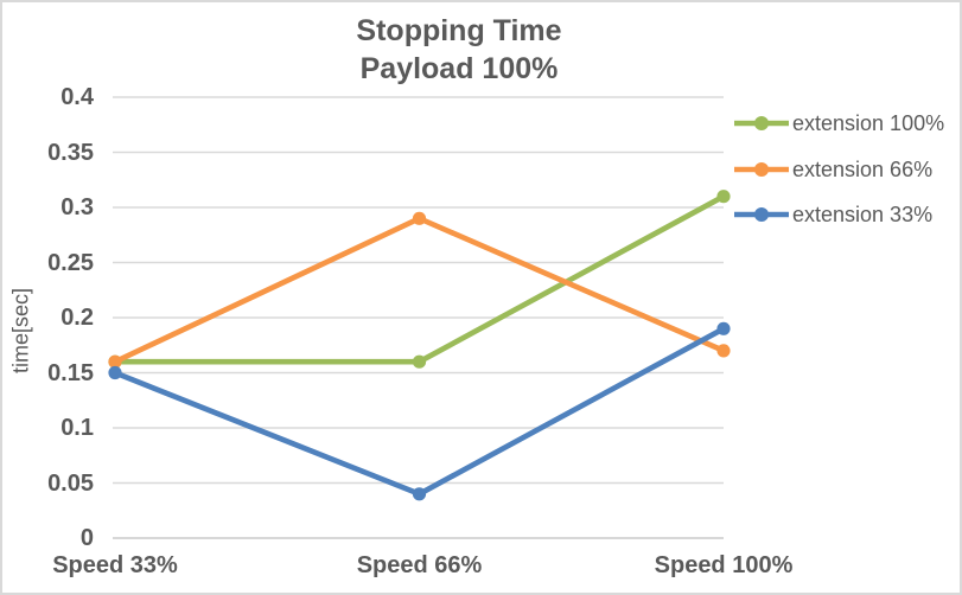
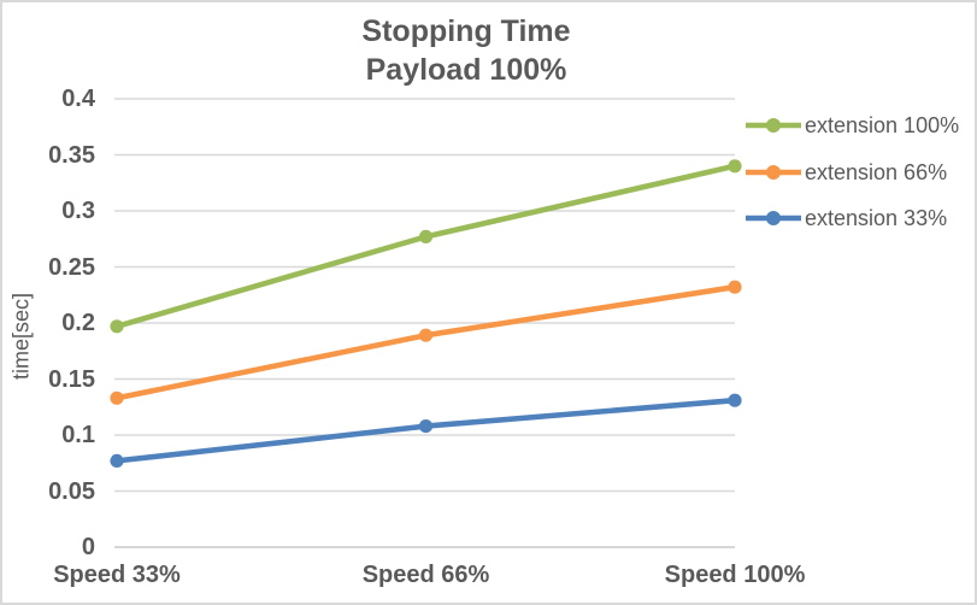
extension 100%/Speed 33%: 0.16 -> 0.20
extension 66%/Speed 33%: 0.16 -> 0.13
extension 33%/Speed 33%: 0.15 -> 0.08
extension 100%/Speed 66%: 0.16 -> 0.28
extension 66%/Speed 66%: 0.29 -> 0.19
extension 33%/Speed 66%: 0.04 -> 0.11
extension 100%/Speed 100%: 0.31 -> 0.34
extension 66%/Speed 100%: 0.17 -> 0.23
extension 33%/Speed 100%: 0.19 -> 0.13
